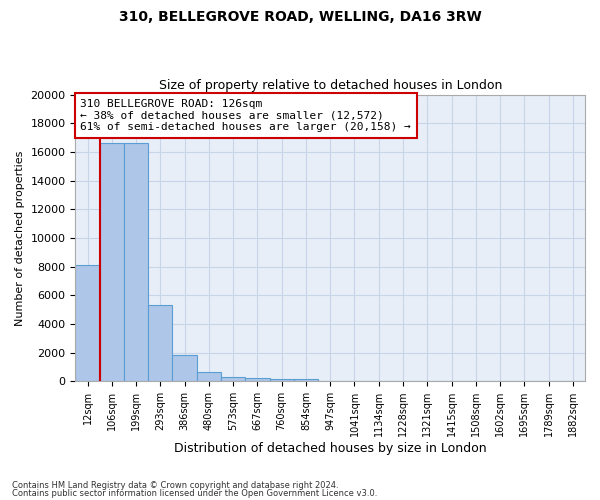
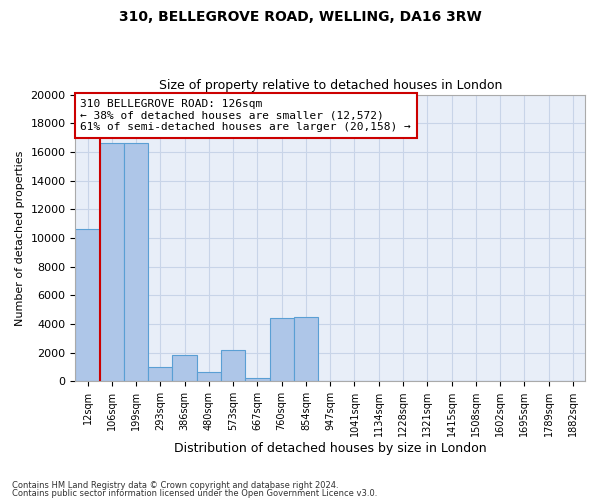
12sqm: 8100 -> 10600
293sqm: 5300 -> 1000
573sqm: 300 -> 2200
760sqm: 200 -> 4400
854sqm: 100 -> 4500
